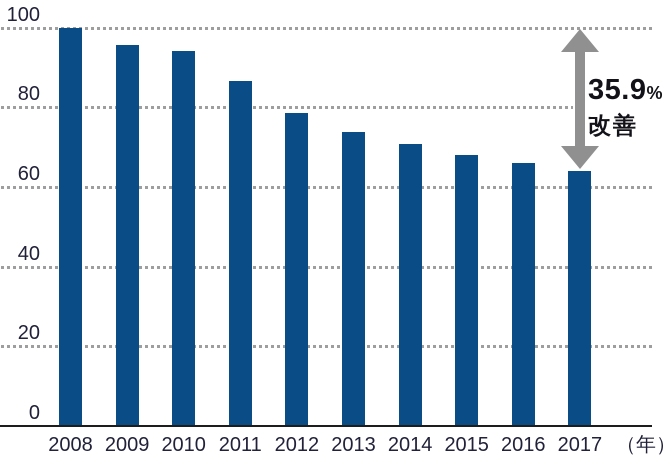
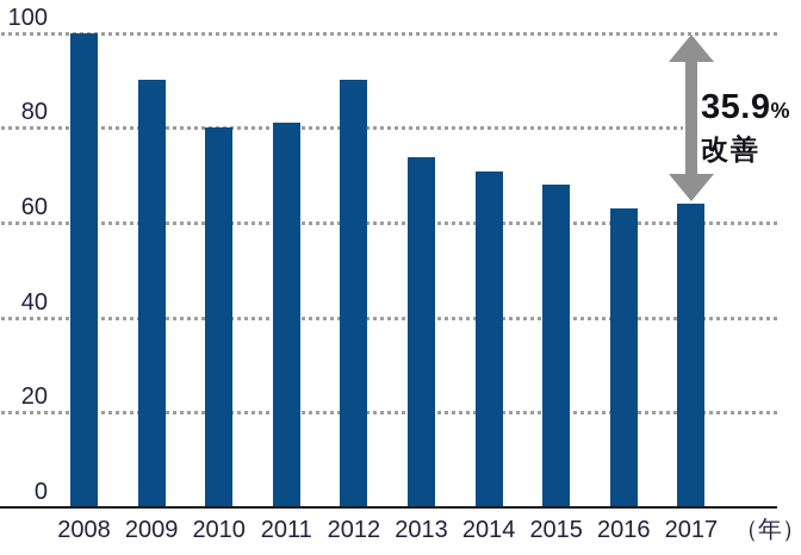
2009: 96 -> 90
2010: 94 -> 80
2011: 86 -> 81
2012: 78 -> 90
2016: 66 -> 63
